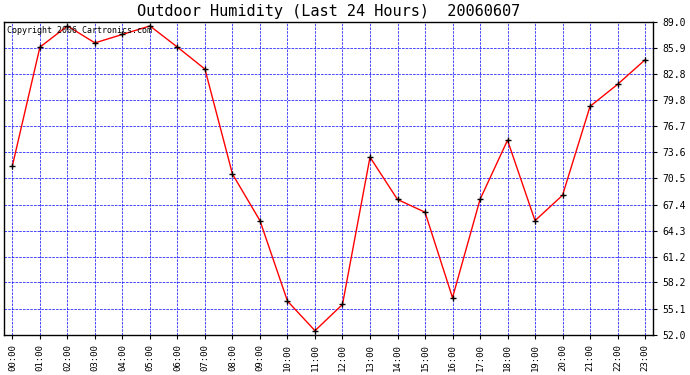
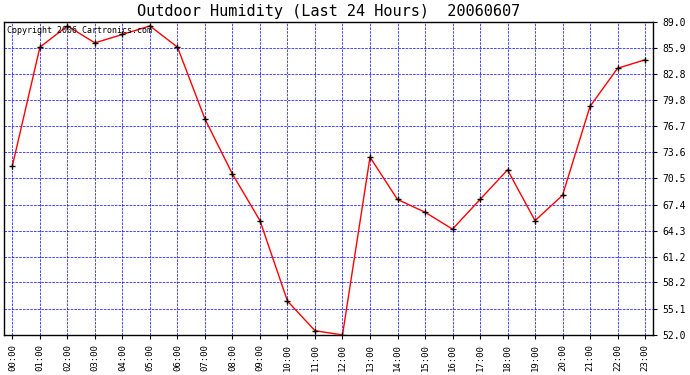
07:00: 83.4 -> 77.5
12:00: 55.6 -> 52.0
16:00: 56.4 -> 64.5
18:00: 75.0 -> 71.5
22:00: 81.6 -> 83.5
